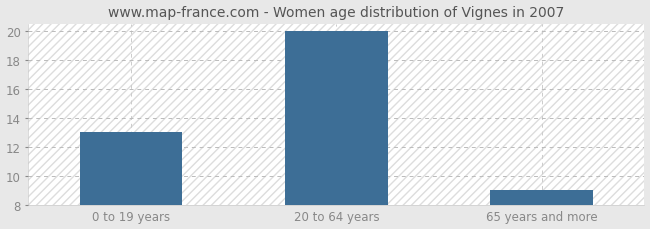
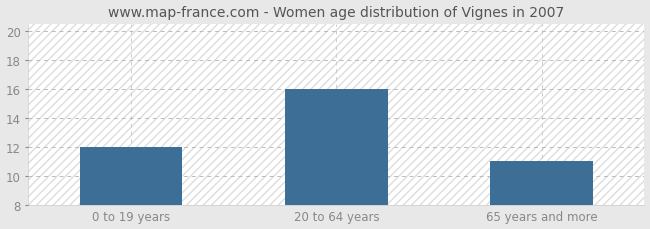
0 to 19 years: 13 -> 12
20 to 64 years: 20 -> 16
65 years and more: 9 -> 11
